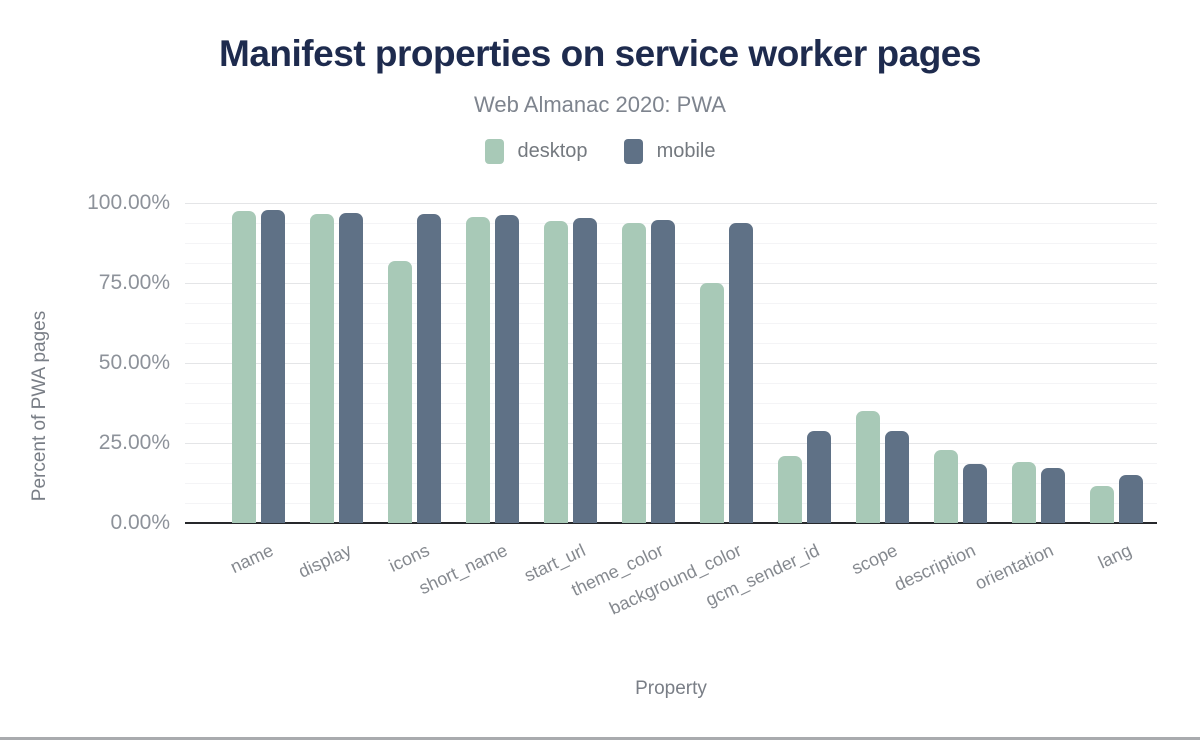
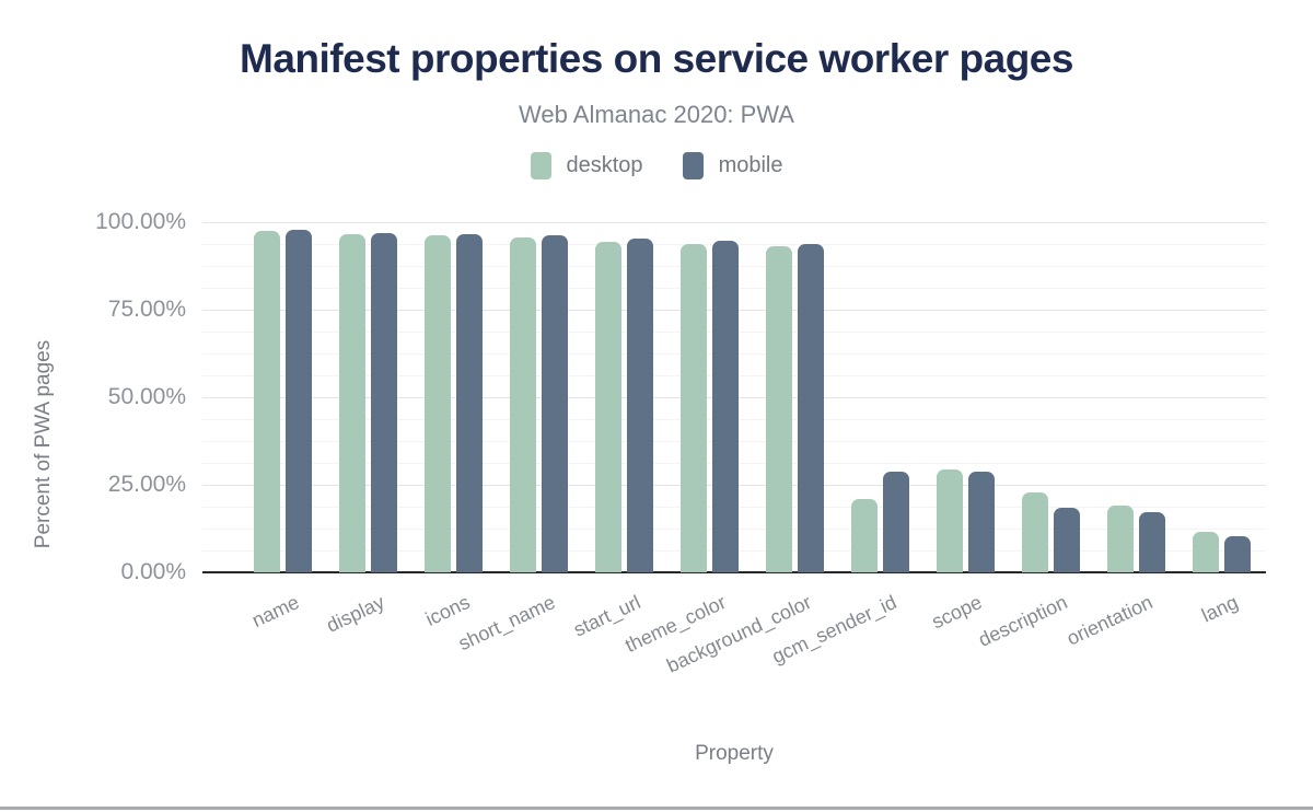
desktop/icons: 82% -> 96%
desktop/background_color: 75% -> 93%
desktop/scope: 35% -> 30%
mobile/lang: 15% -> 10%
